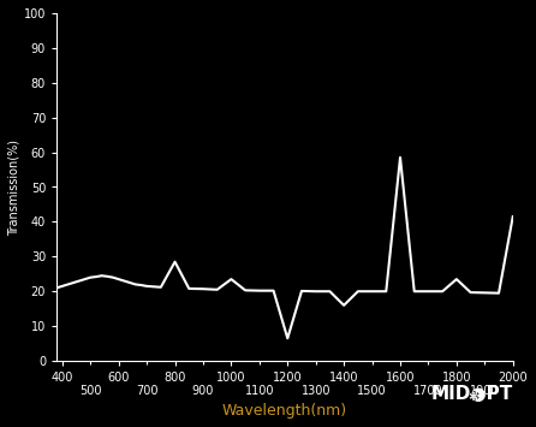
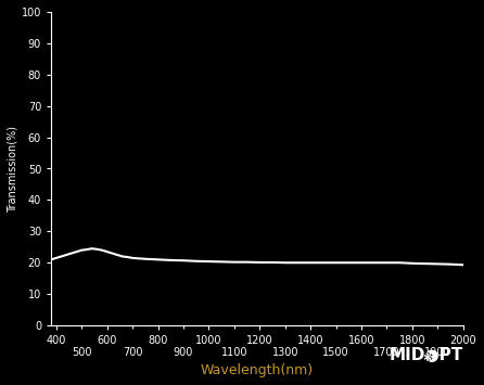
800: 28.5 -> 21.0
1000: 23.5 -> 20.4
1200: 6.5 -> 20.1
1400: 16.0 -> 20.0
1600: 58.5 -> 20.0
1800: 23.5 -> 19.8
2000: 41.5 -> 19.3
